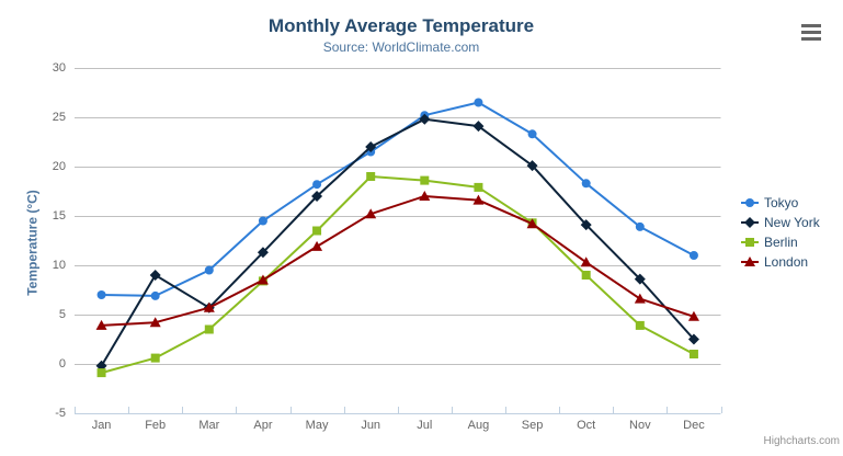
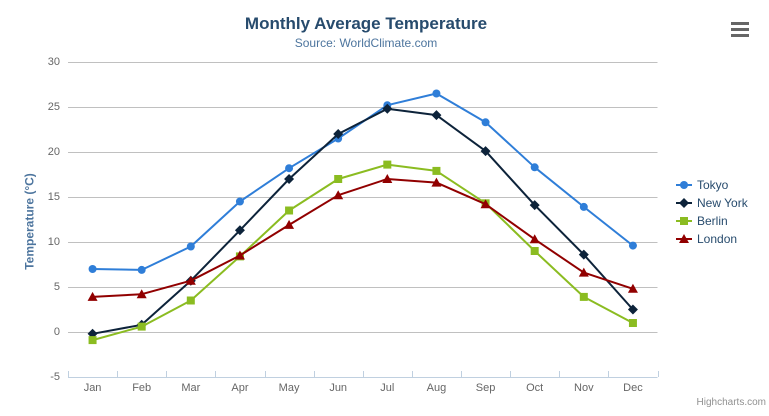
New York/Feb: 9 -> 1
Berlin/Jun: 19 -> 17
Tokyo/Dec: 11 -> 10
